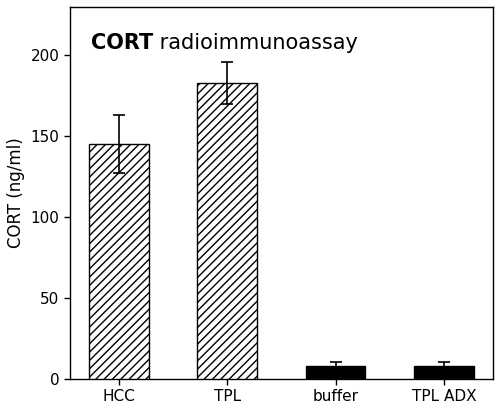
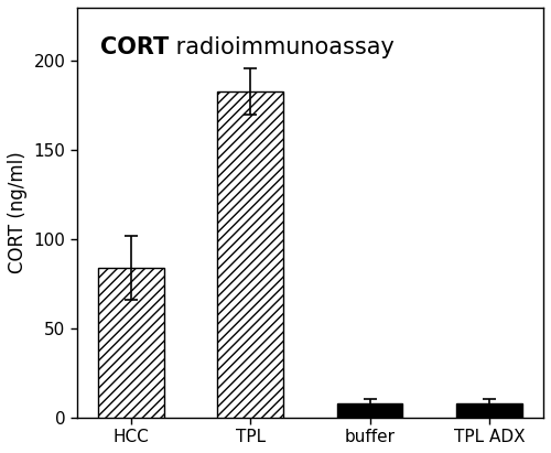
HCC: 145 -> 84
